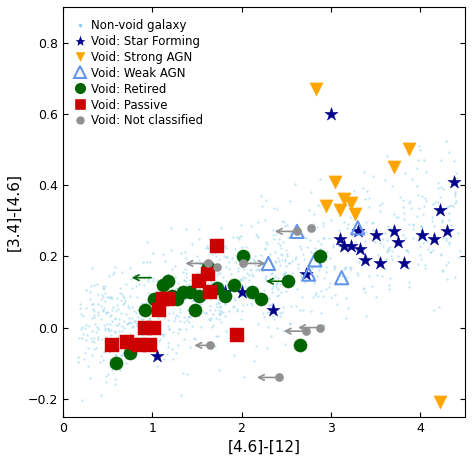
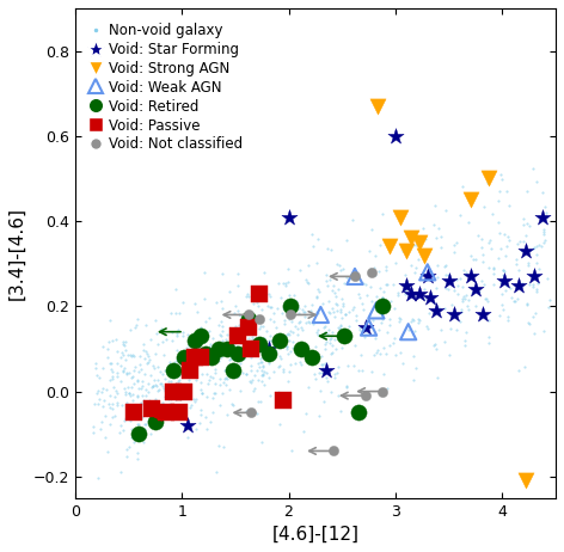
Void: Star Forming/2: 0.10 -> 0.41
